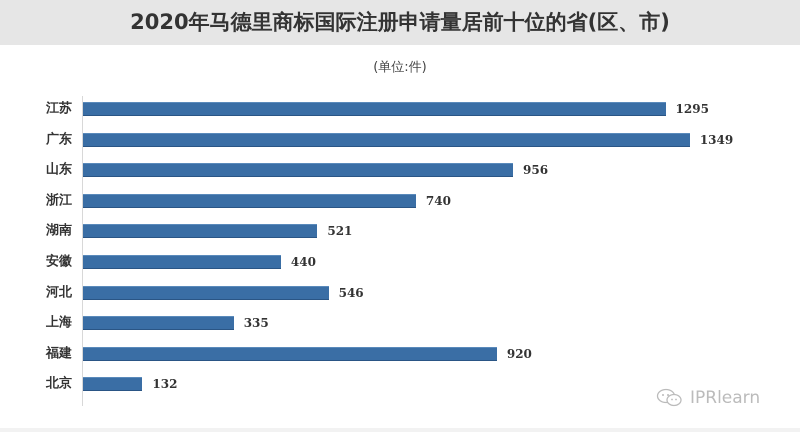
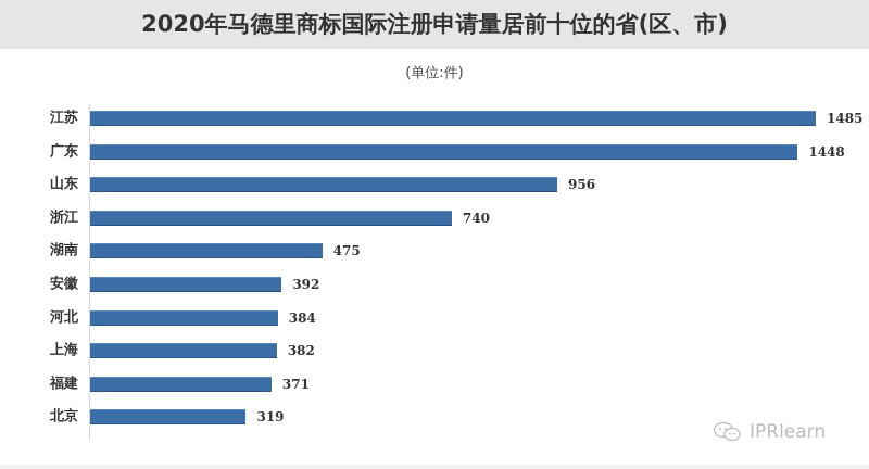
江苏: 1295 -> 1485
广东: 1349 -> 1448
湖南: 521 -> 475
安徽: 440 -> 392
河北: 546 -> 384
上海: 335 -> 382
福建: 920 -> 371
北京: 132 -> 319
